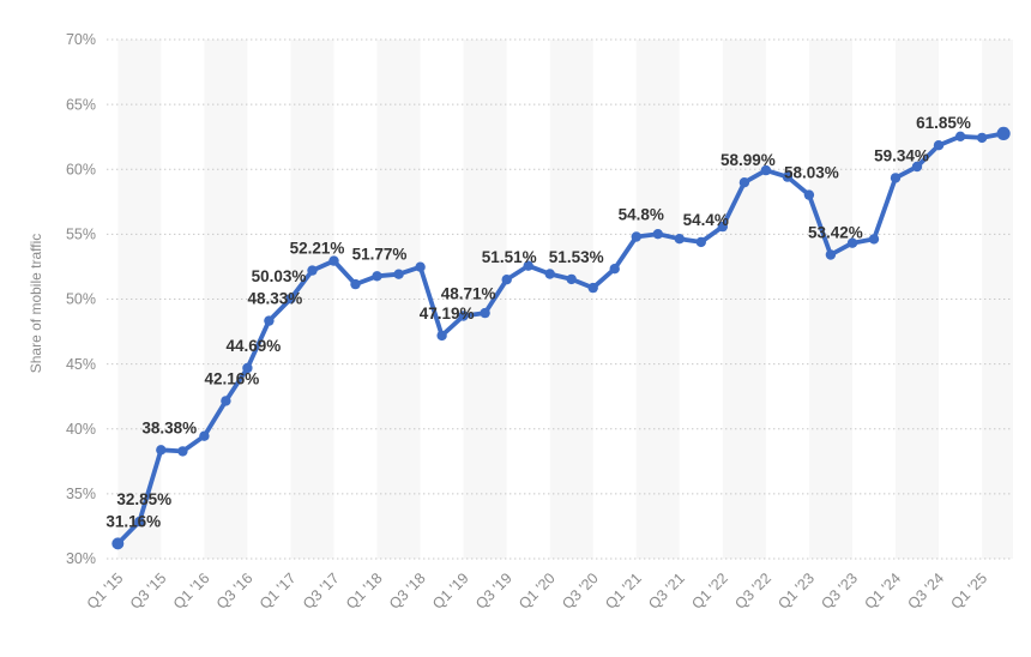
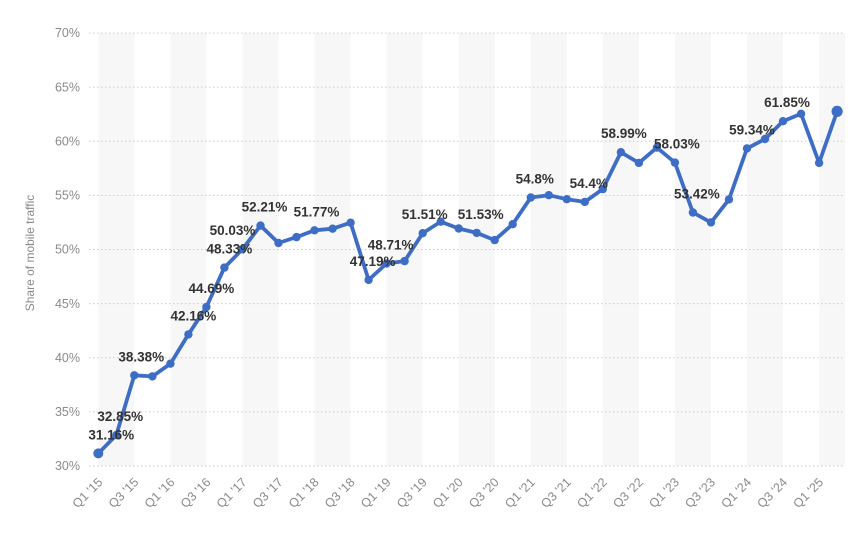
Q3 '17: 53.0% -> 50.6%
Q3 '22: 59.9% -> 58.0%
Q3 '23: 54.3% -> 52.5%
Q1 '25: 62.4% -> 58.0%
